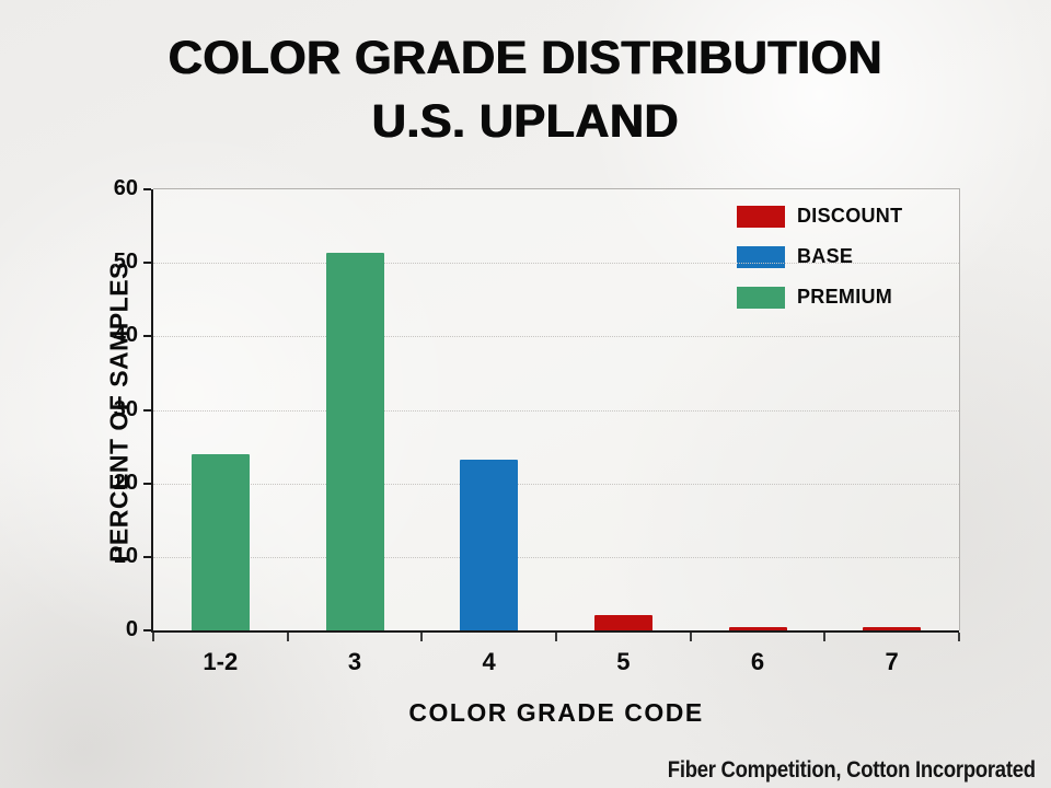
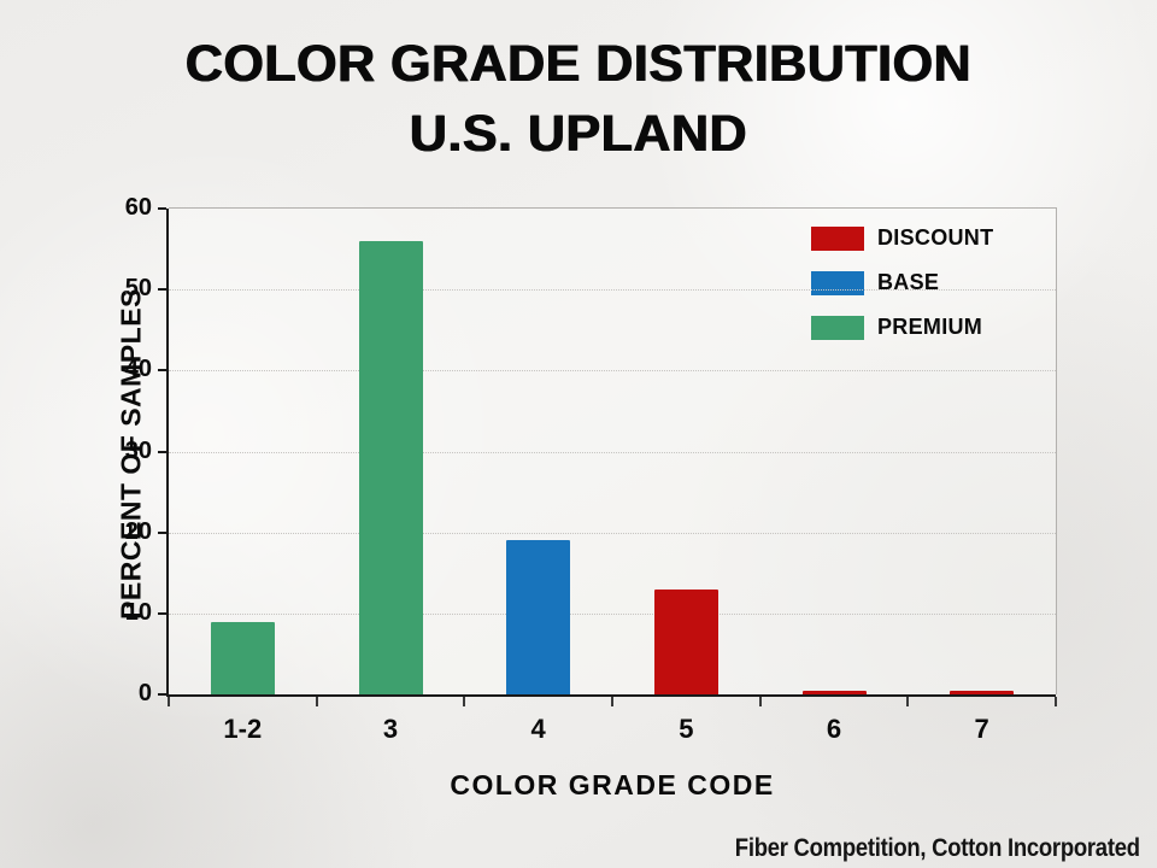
1-2: 24 -> 9
3: 51 -> 56
4: 23 -> 19
5: 2 -> 13
